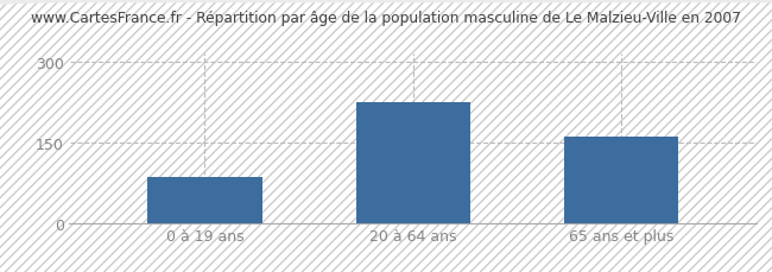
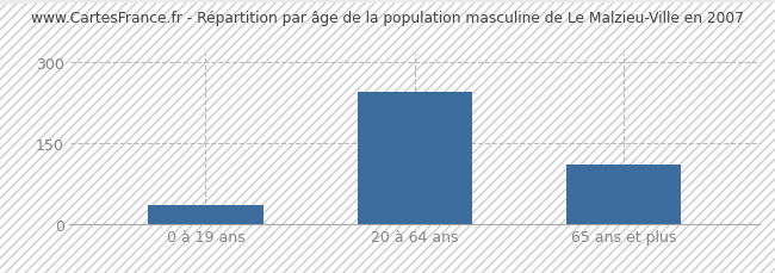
0 à 19 ans: 85 -> 35
20 à 64 ans: 225 -> 245
65 ans et plus: 160 -> 110
